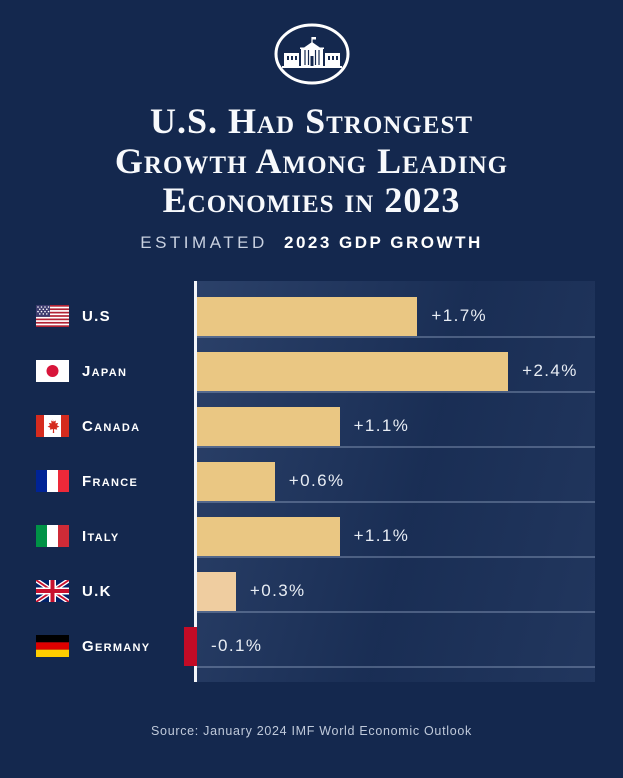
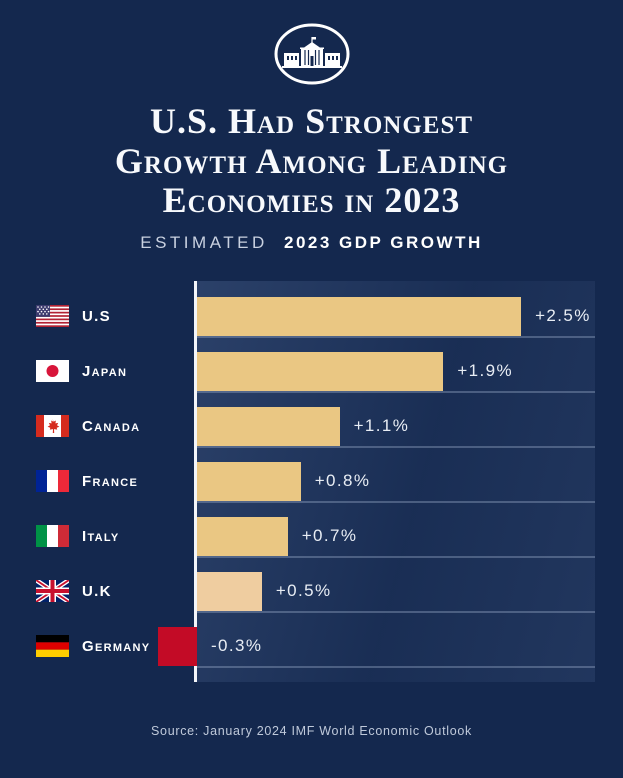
U.S: +1.7% -> +2.5%
Japan: +2.4% -> +1.9%
France: +0.6% -> +0.8%
Italy: +1.1% -> +0.7%
U.K: +0.3% -> +0.5%
Germany: -0.1% -> -0.3%
